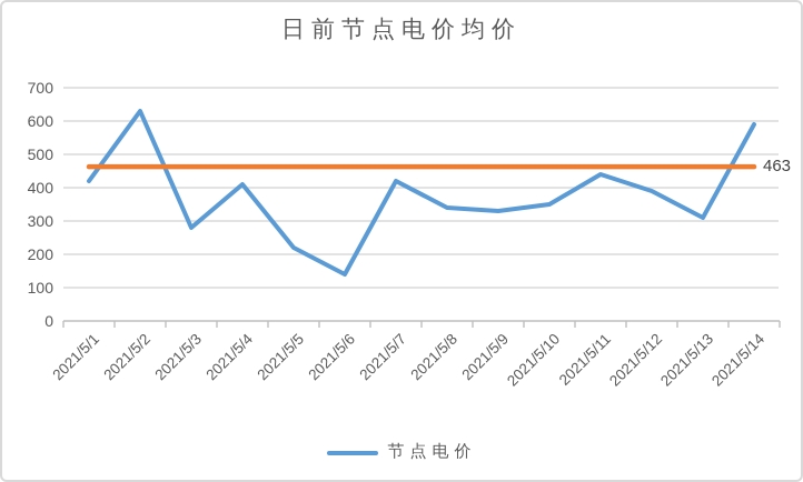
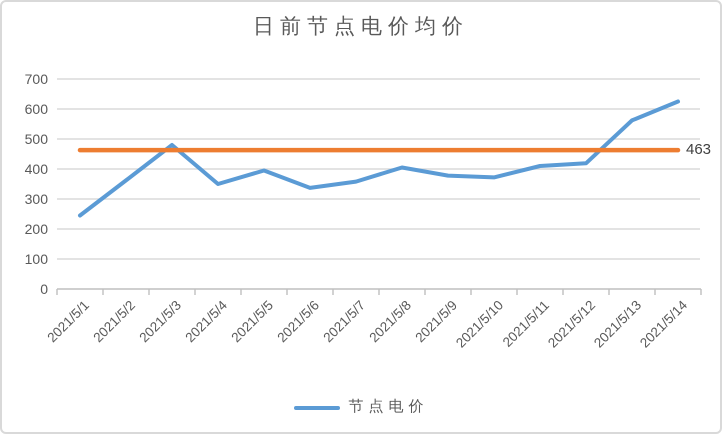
2021/5/1: 420 -> 240
2021/5/2: 630 -> 360
2021/5/3: 280 -> 480
2021/5/4: 410 -> 350
2021/5/5: 220 -> 400
2021/5/6: 140 -> 340
2021/5/7: 420 -> 360
2021/5/8: 340 -> 400
2021/5/9: 330 -> 380
2021/5/10: 350 -> 370
2021/5/11: 440 -> 410
2021/5/12: 390 -> 420
2021/5/13: 310 -> 560
2021/5/14: 590 -> 620
